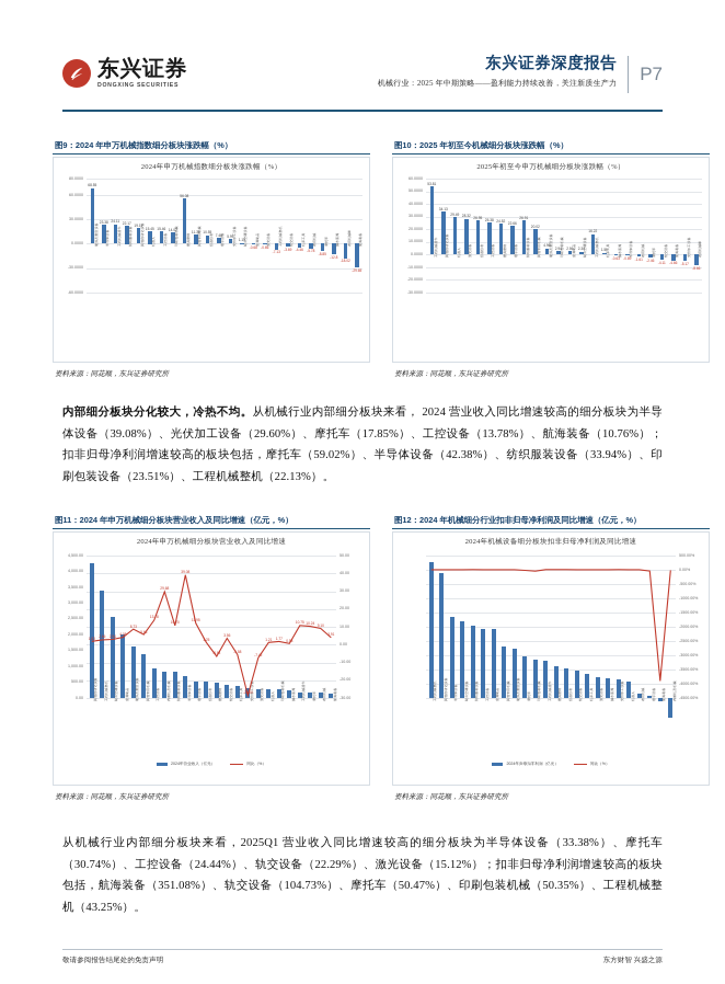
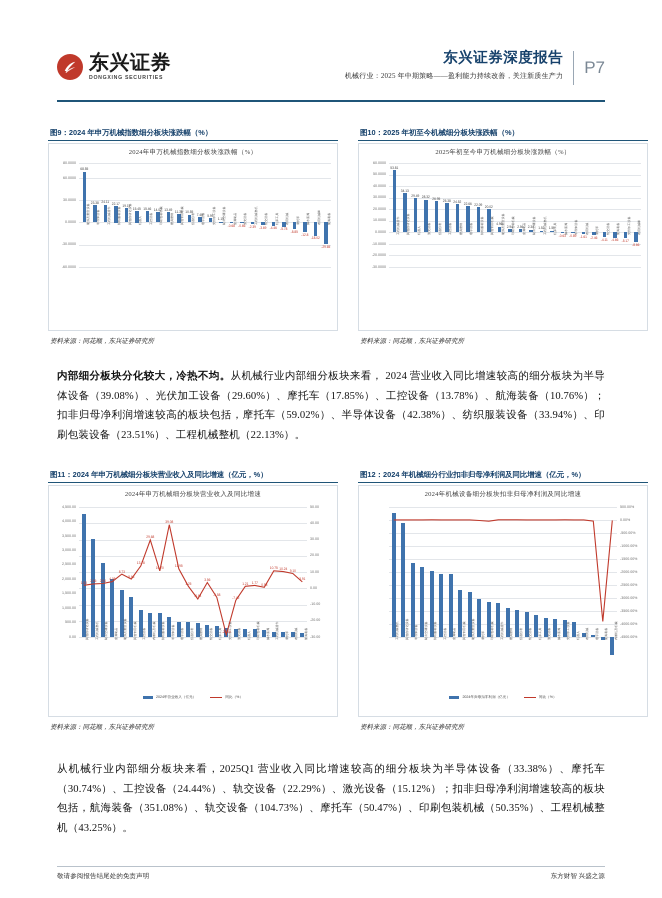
2024年申万机械指数细分板块涨跌幅（%）/磨具磨料: 56.08 -> 13.49
2024年申万机械指数细分板块涨跌幅（%）/工程机械整机: -7.13 -> -2.39
2025年初至今申万机械细分板块涨跌幅（%）/纺织服装设备: 26.91 -> 22.09
2025年初至今申万机械细分板块涨跌幅（%）/工程机械整机: 16.22 -> 1.52
